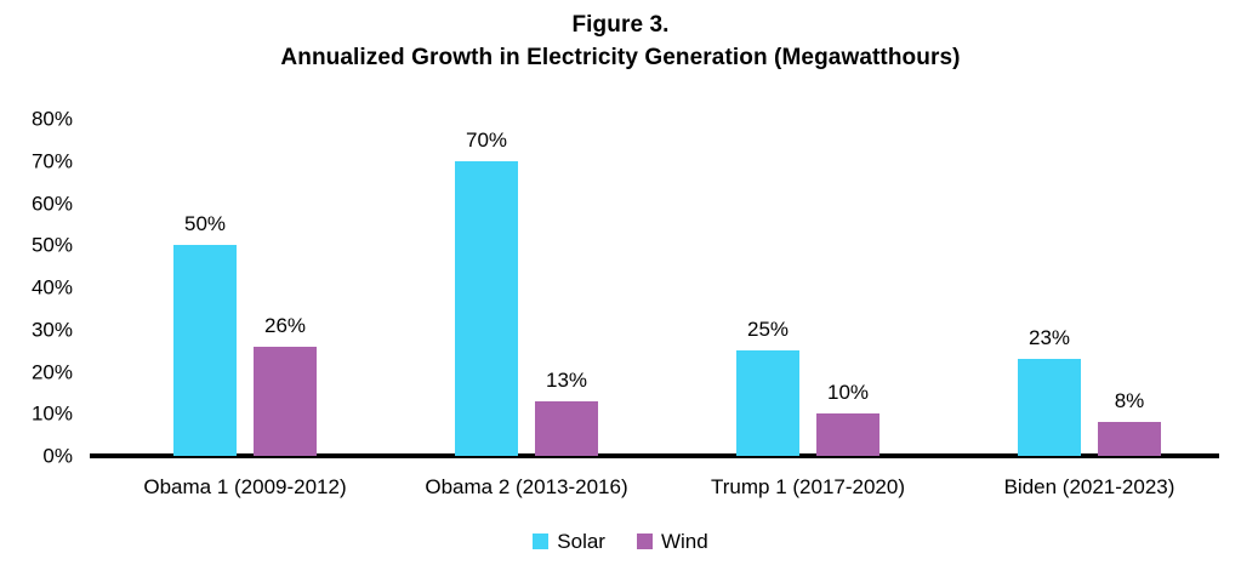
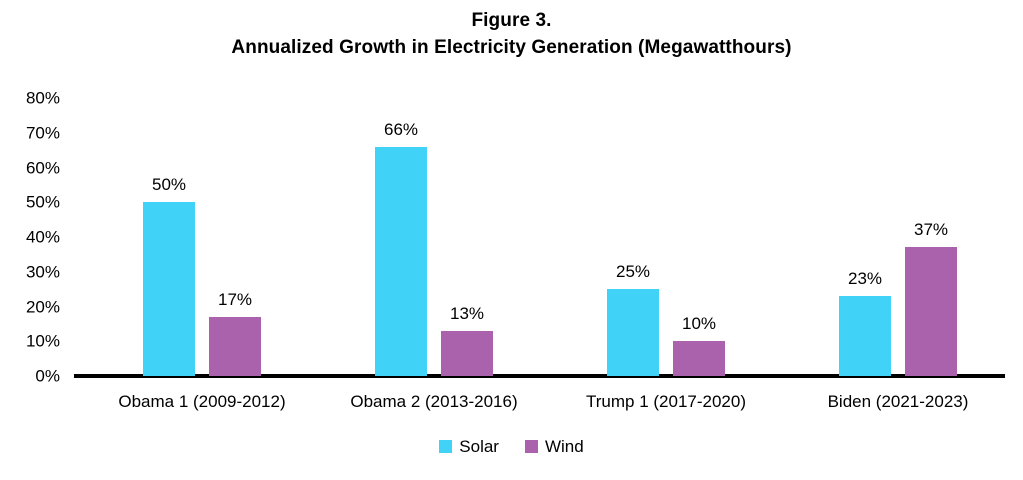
Wind/Obama 1 (2009-2012): 26% -> 17%
Solar/Obama 2 (2013-2016): 70% -> 66%
Wind/Biden (2021-2023): 8% -> 37%
